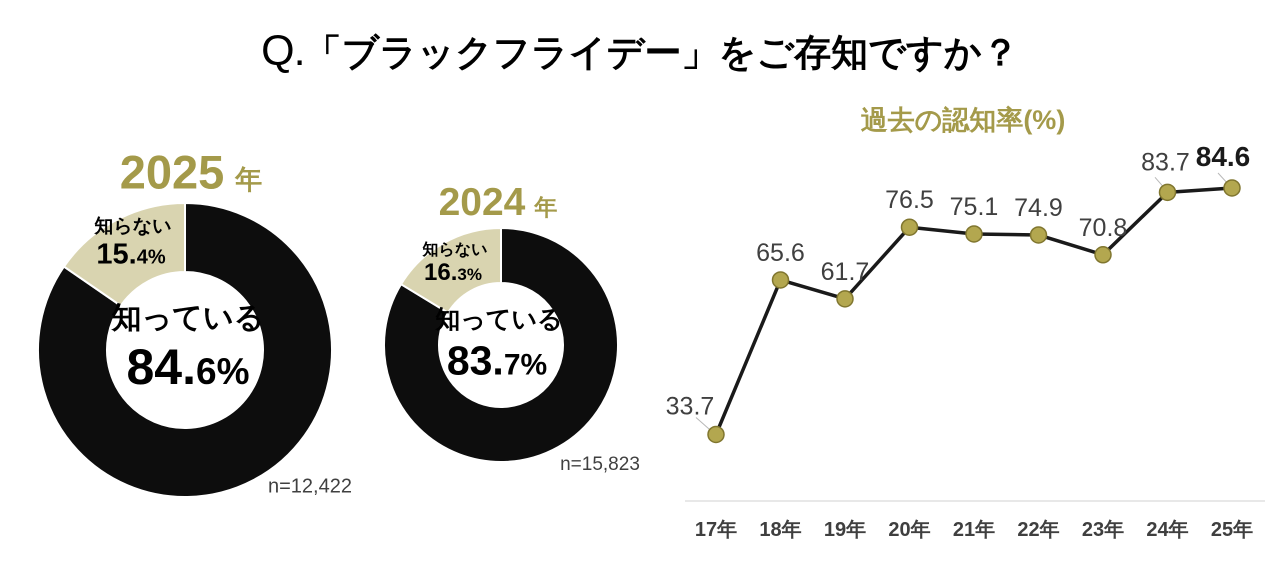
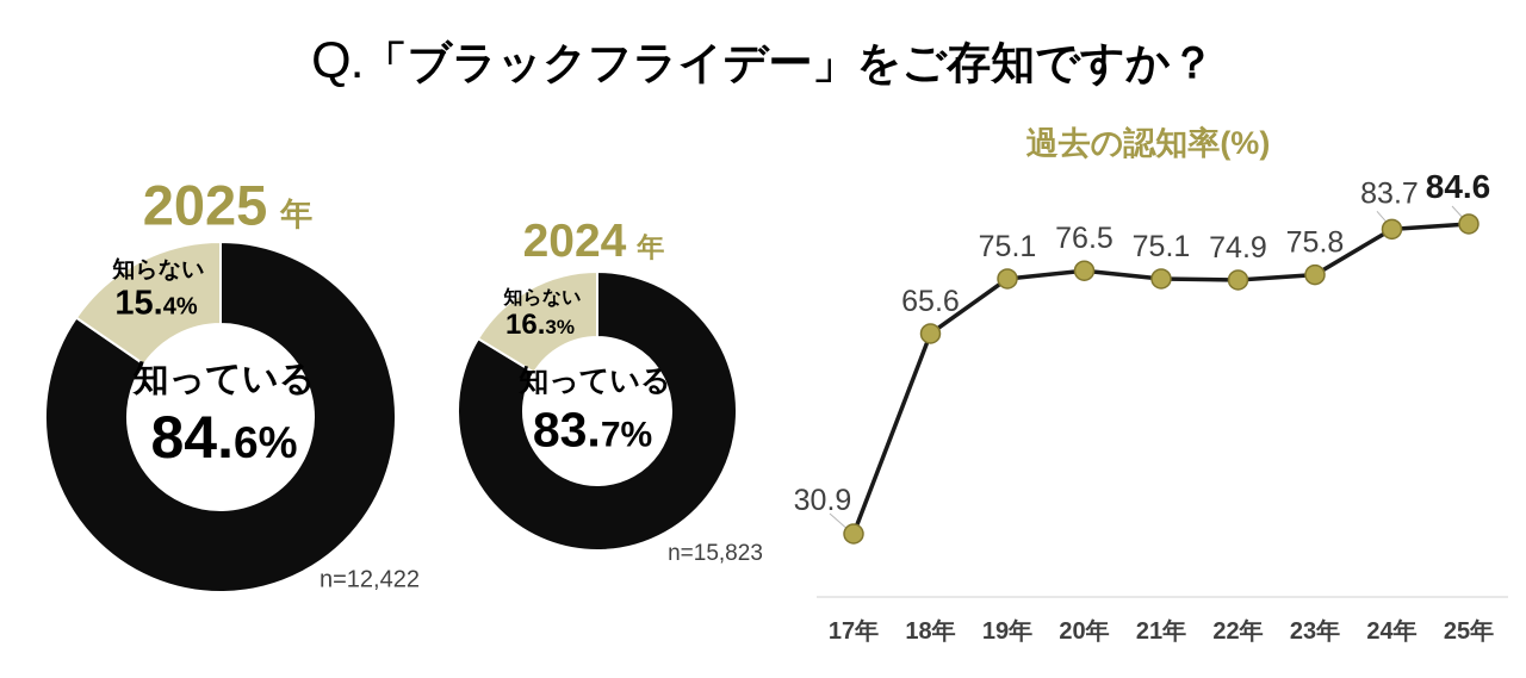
過去の認知率(%)/17年: 33.7 -> 30.9
過去の認知率(%)/19年: 61.7 -> 75.1
過去の認知率(%)/23年: 70.8 -> 75.8
